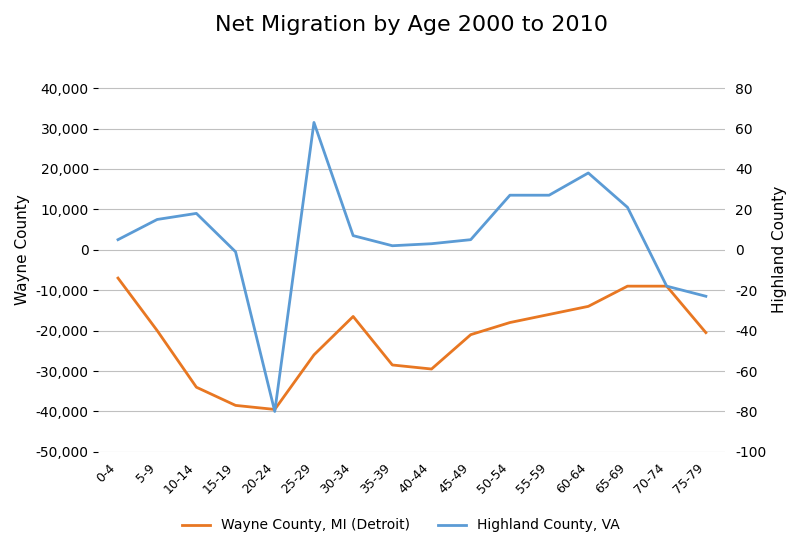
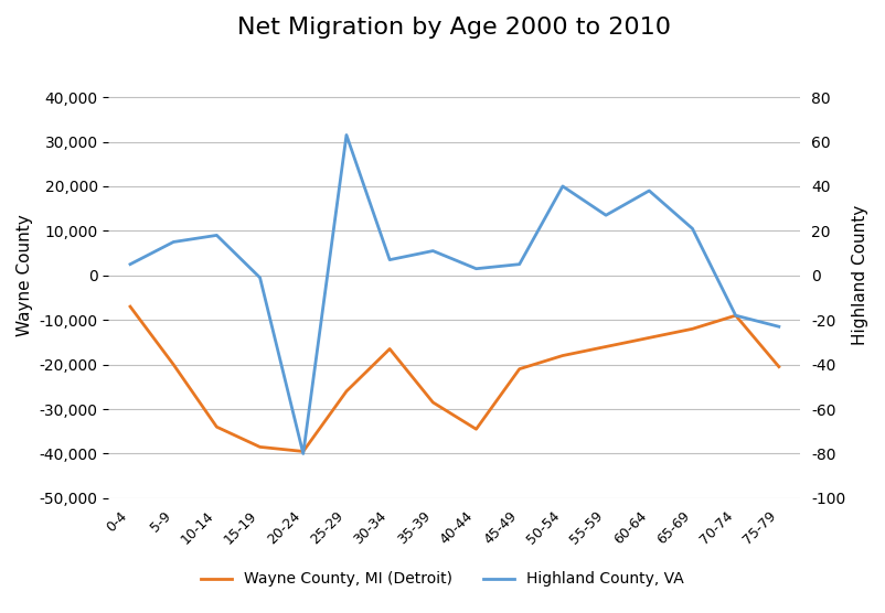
Highland County, VA/35-39: 2 -> 11
Wayne County, MI (Detroit)/40-44: -29,500 -> -34,500
Highland County, VA/50-54: 27 -> 40
Wayne County, MI (Detroit)/65-69: -9,000 -> -12,000
